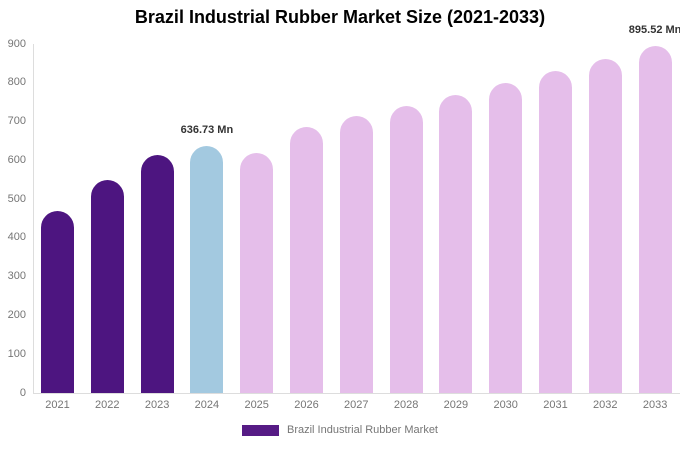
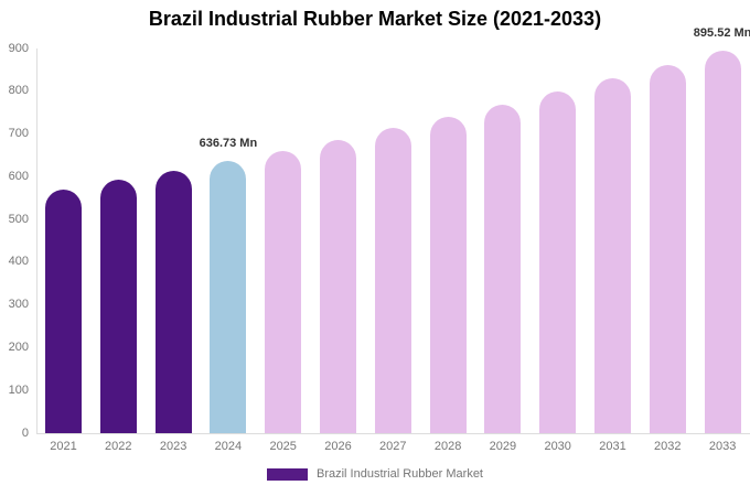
2021: 470 -> 570
2022: 550 -> 590
2025: 620 -> 660
